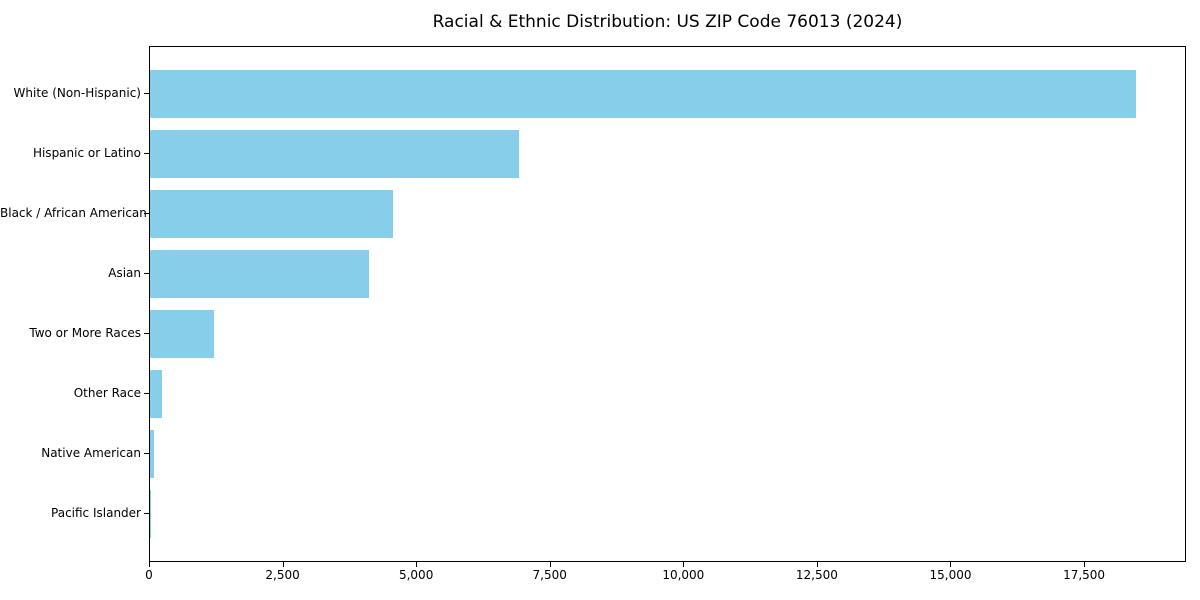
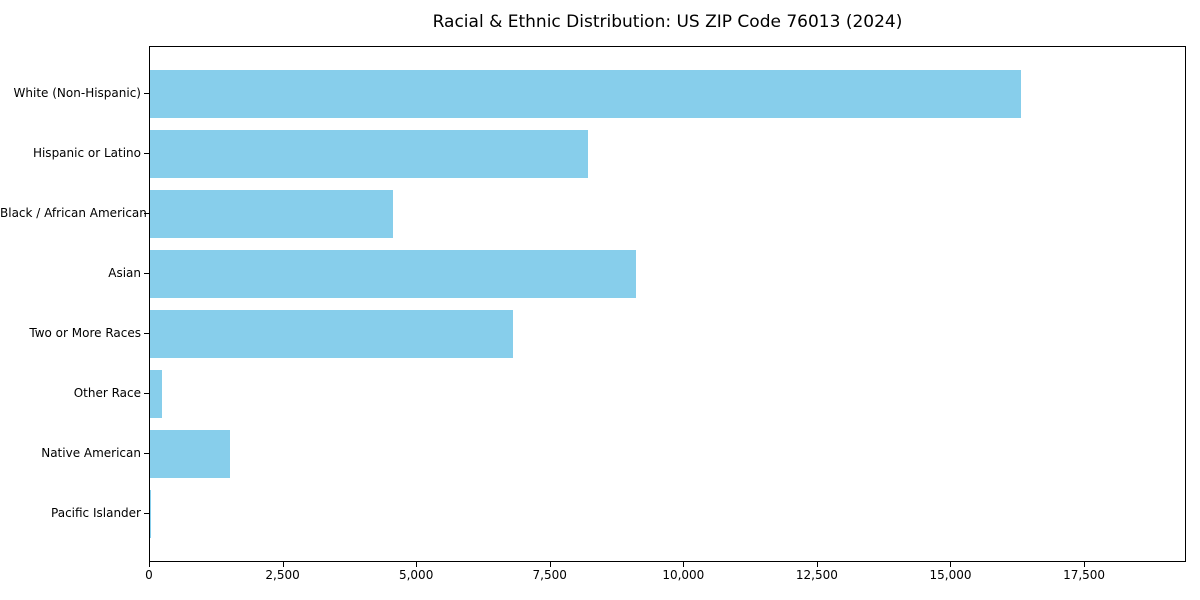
White (Non-Hispanic): 18400 -> 16300
Hispanic or Latino: 6900 -> 8200
Asian: 4100 -> 9100
Two or More Races: 1200 -> 6800
Native American: 100 -> 1500
